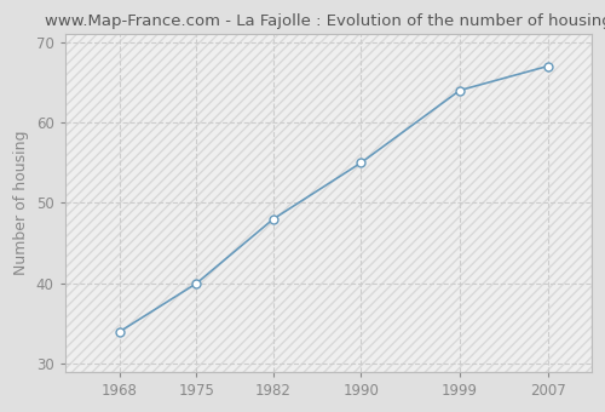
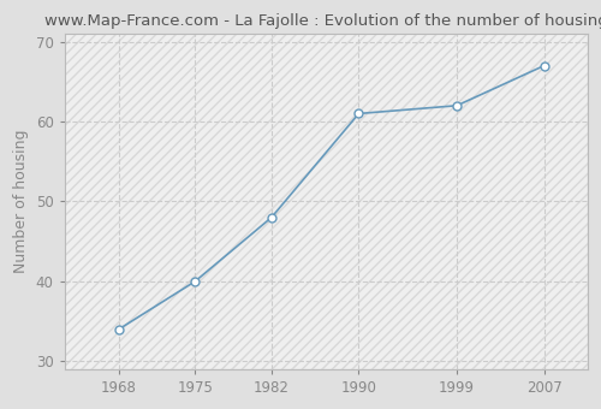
1990: 55 -> 61
1999: 64 -> 62
